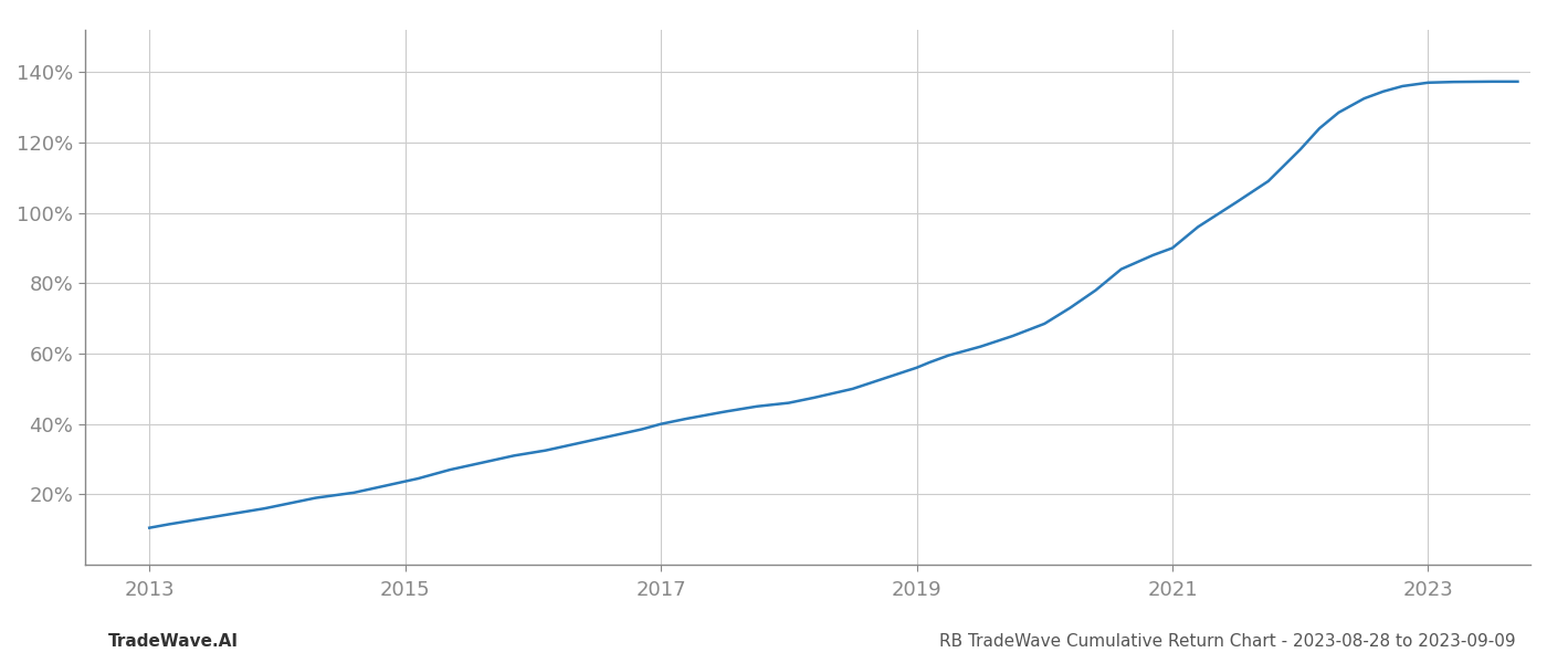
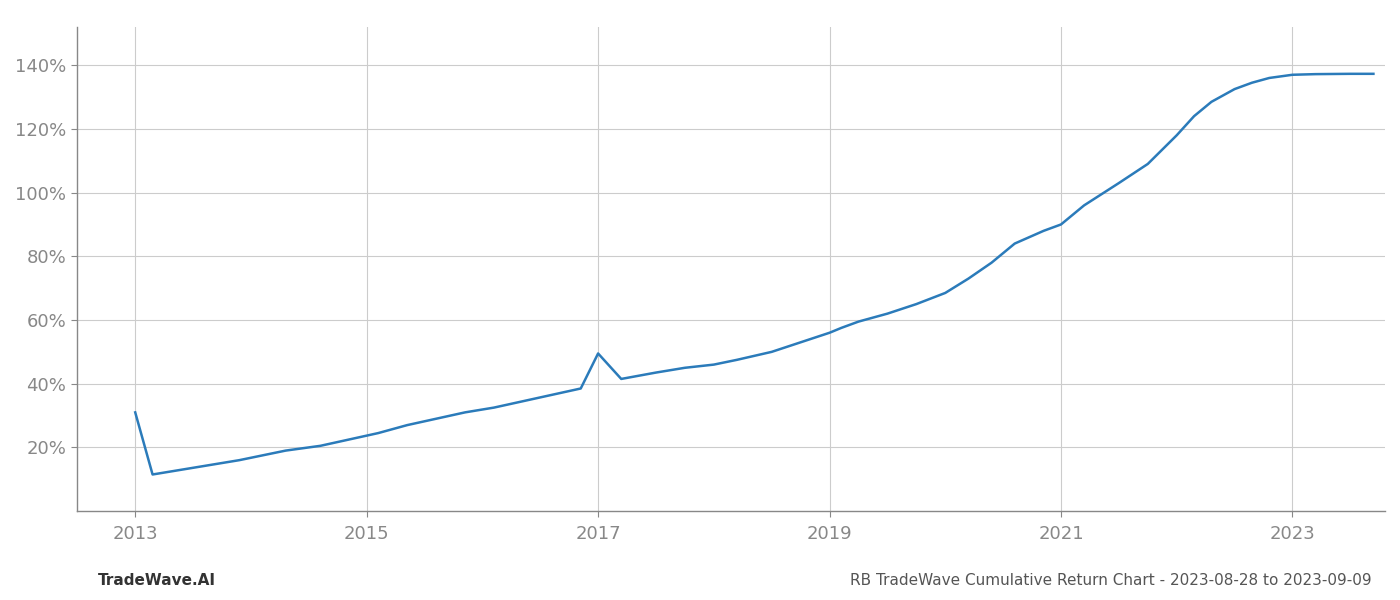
2013: 10.5% -> 31.0%
2017: 40.0% -> 49.5%
